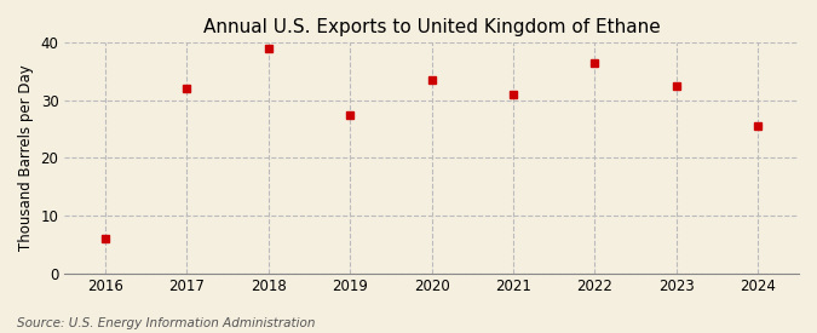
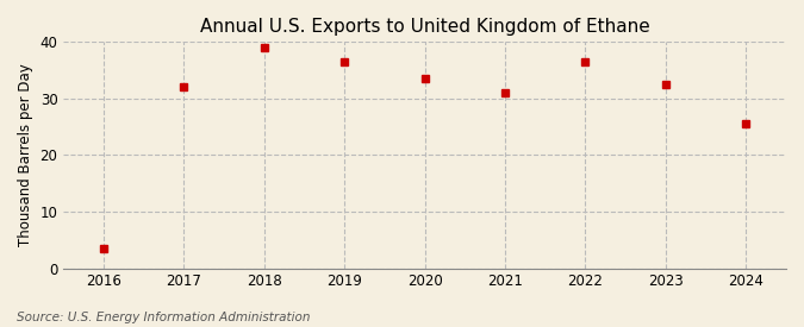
2016: 6.0 -> 3.5
2019: 27.5 -> 36.5
